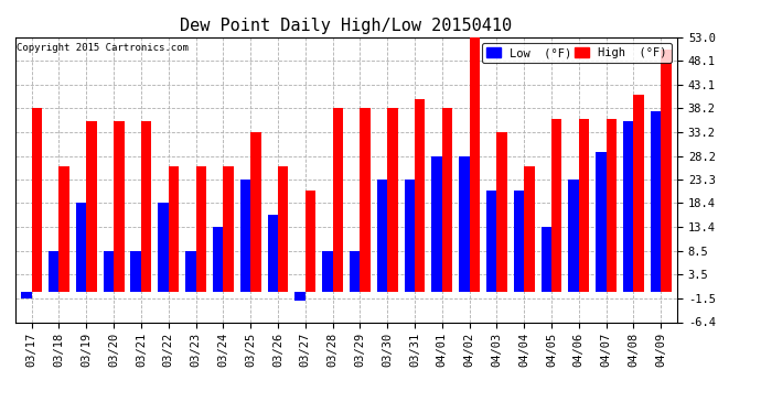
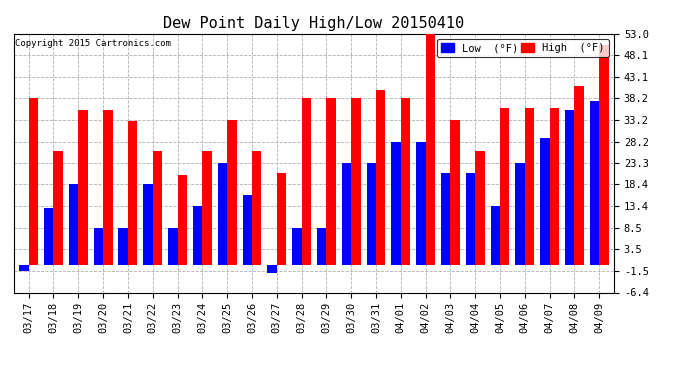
Low (°F)/03/18: 8.5 -> 13.0
High (°F)/03/21: 35.5 -> 33.0
High (°F)/03/23: 26.0 -> 20.5
